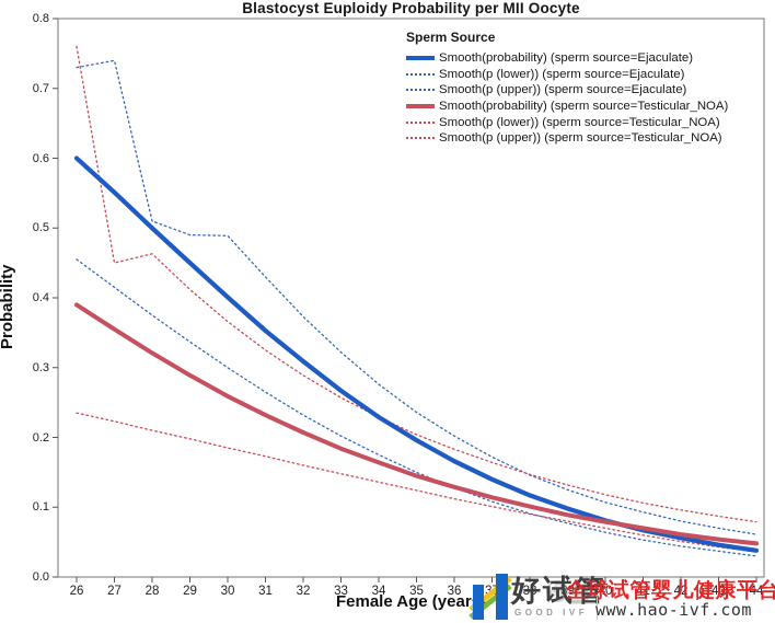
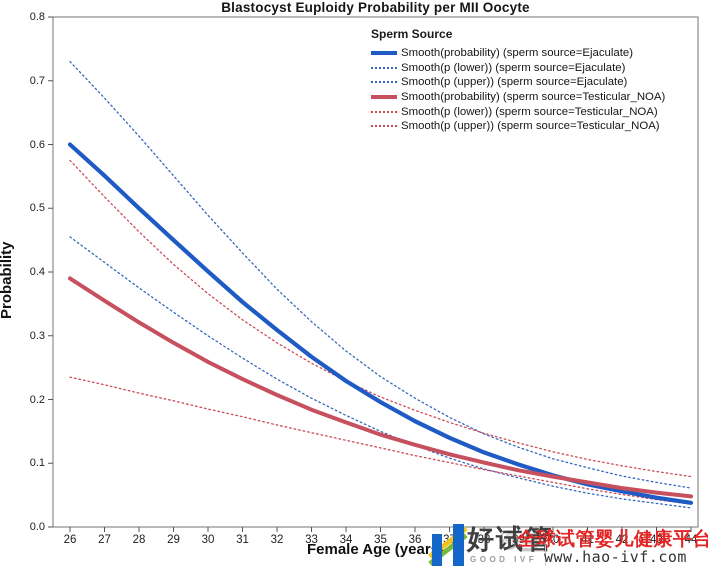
Smooth(p (upper)) (sperm source=Testicular_NOA)/26: 0.76 -> 0.57
Smooth(p (upper)) (sperm source=Ejaculate)/27: 0.74 -> 0.67
Smooth(p (upper)) (sperm source=Testicular_NOA)/27: 0.45 -> 0.52
Smooth(p (upper)) (sperm source=Ejaculate)/28: 0.51 -> 0.61
Smooth(p (upper)) (sperm source=Ejaculate)/29: 0.49 -> 0.55
